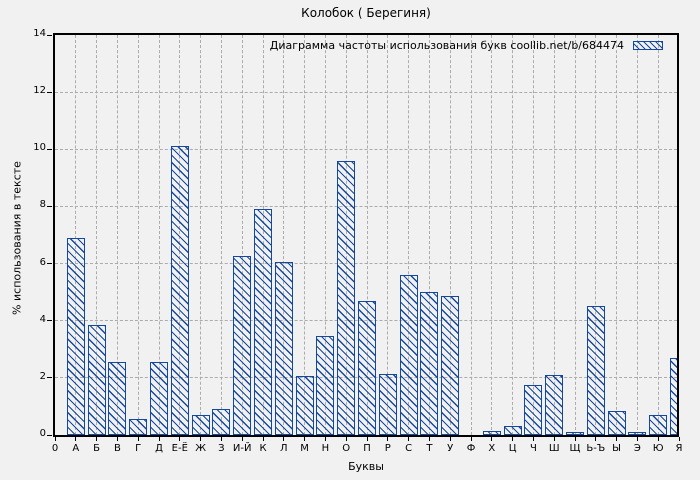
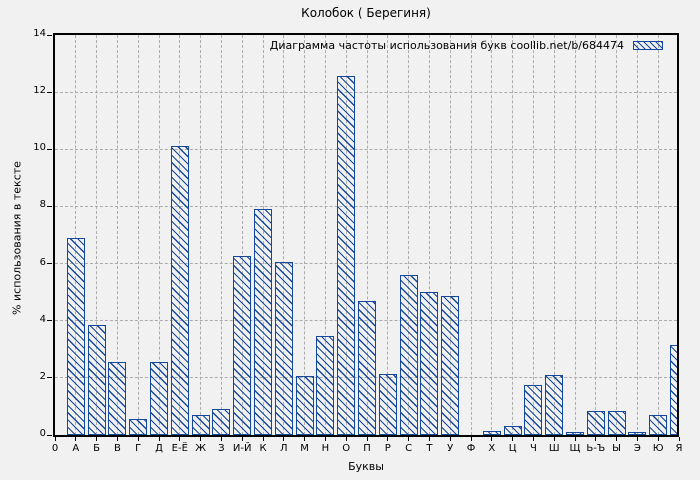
О: 9.6 -> 12.6
Ь-Ъ: 4.5 -> 0.8
Я: 2.7 -> 3.1
